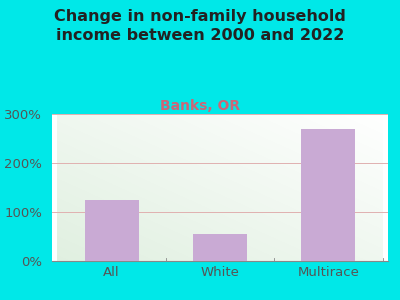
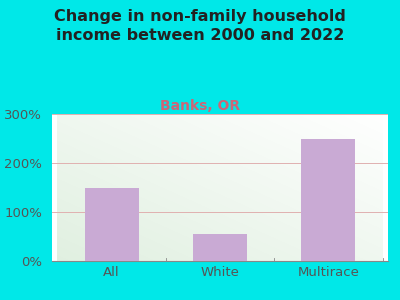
All: 125% -> 150%
Multirace: 270% -> 250%
